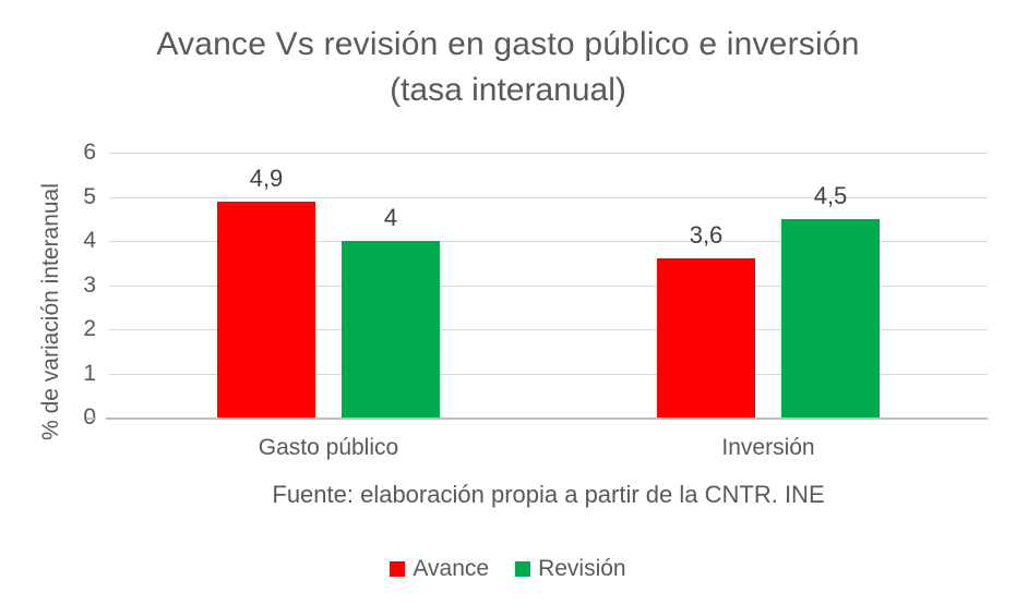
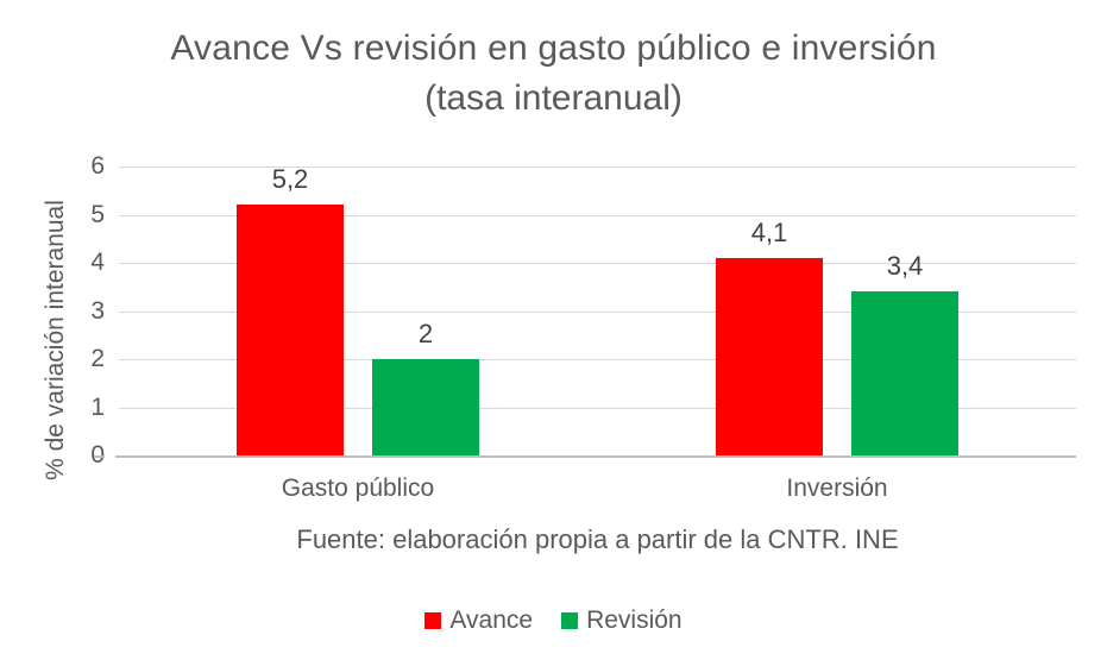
Avance/Gasto público: 4,9 -> 5,2
Revisión/Gasto público: 4 -> 2
Avance/Inversión: 3,6 -> 4,1
Revisión/Inversión: 4,5 -> 3,4
